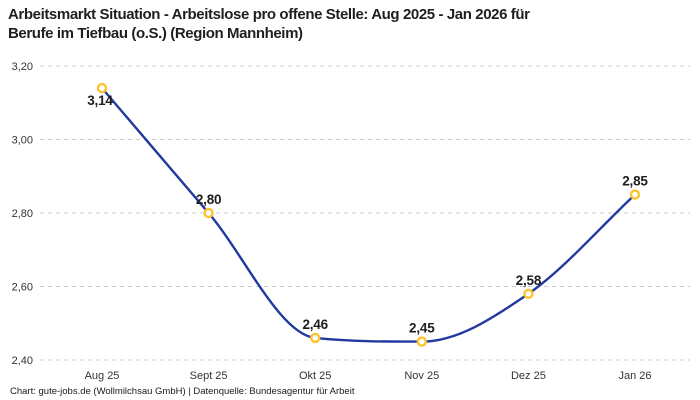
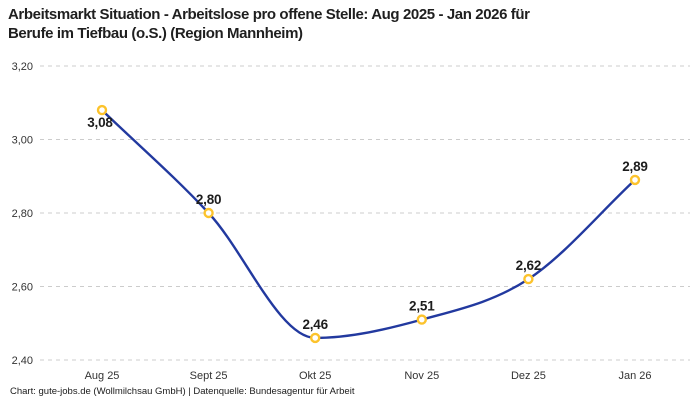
Aug 25: 3,14 -> 3,08
Nov 25: 2,45 -> 2,51
Dez 25: 2,58 -> 2,62
Jan 26: 2,85 -> 2,89
